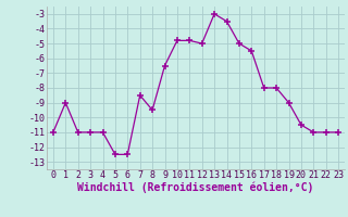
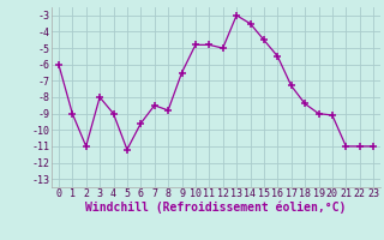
0: -11.0 -> -6.0
3: -11.0 -> -8.0
4: -11.0 -> -9.0
5: -12.5 -> -11.2
6: -12.5 -> -9.6
8: -9.5 -> -8.8
15: -5.0 -> -4.5
17: -8.0 -> -7.3
18: -8.0 -> -8.4
20: -10.5 -> -9.1
